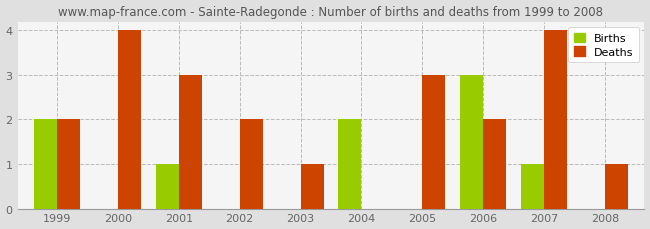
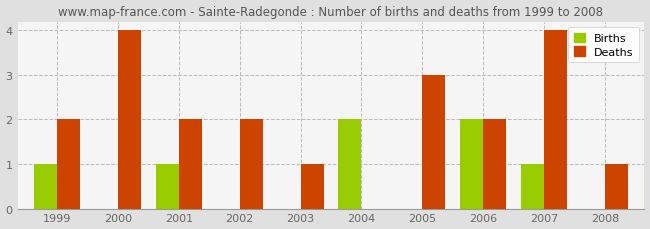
Births/1999: 2 -> 1
Deaths/2001: 3 -> 2
Births/2006: 3 -> 2
